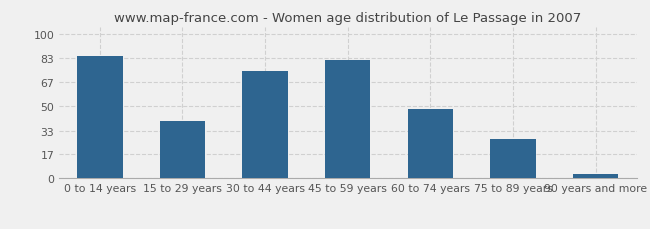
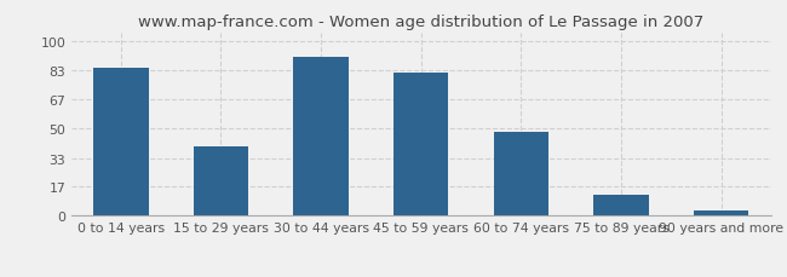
30 to 44 years: 74 -> 91
75 to 89 years: 27 -> 12
